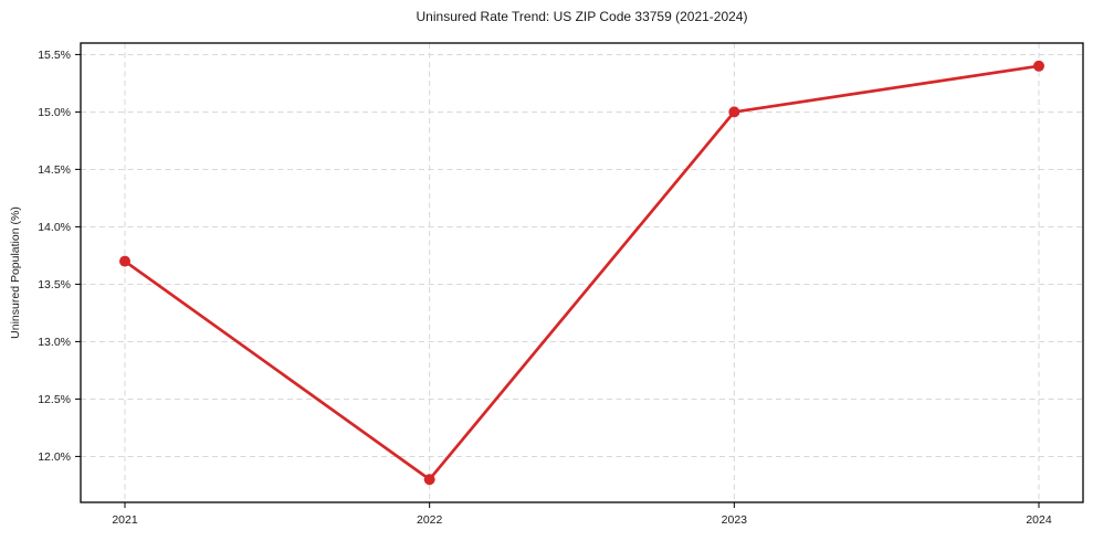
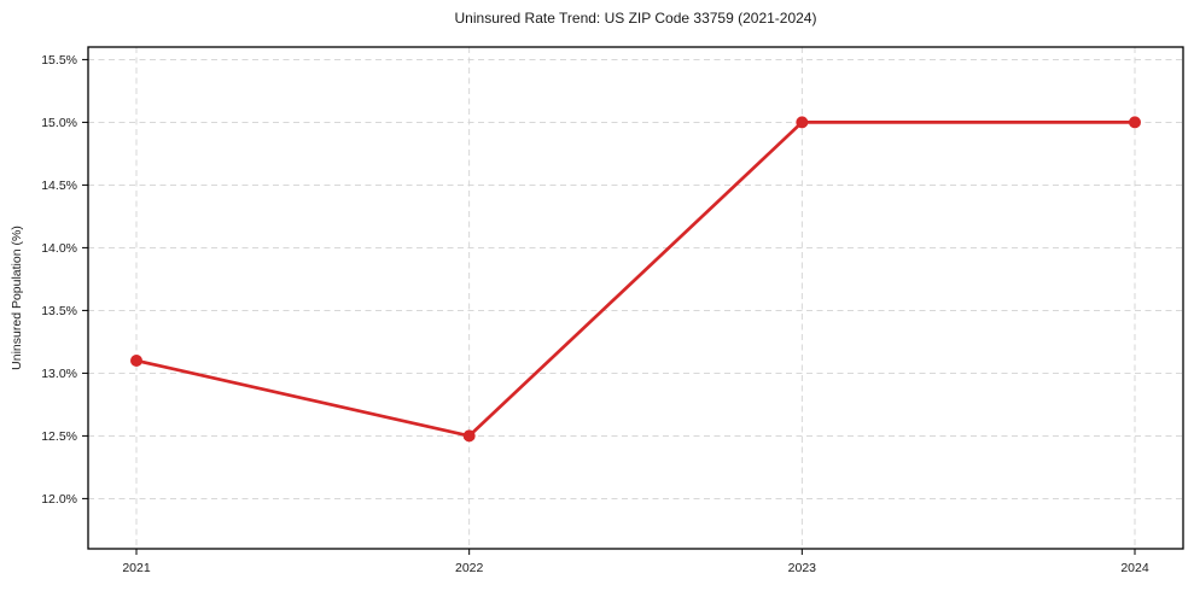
2021: 13.7% -> 13.1%
2022: 11.8% -> 12.5%
2024: 15.4% -> 15.0%
